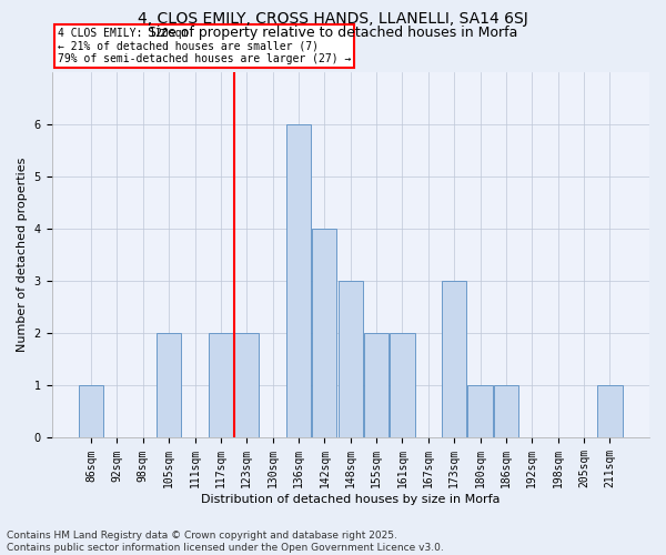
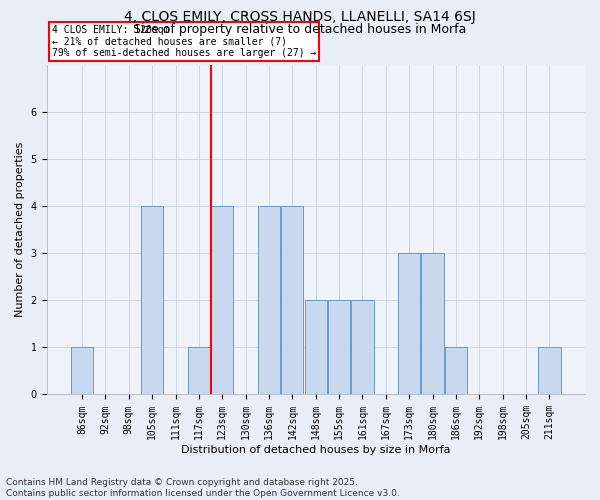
105sqm: 2 -> 4
117sqm: 2 -> 1
123sqm: 2 -> 4
136sqm: 6 -> 4
148sqm: 3 -> 2
180sqm: 1 -> 3
